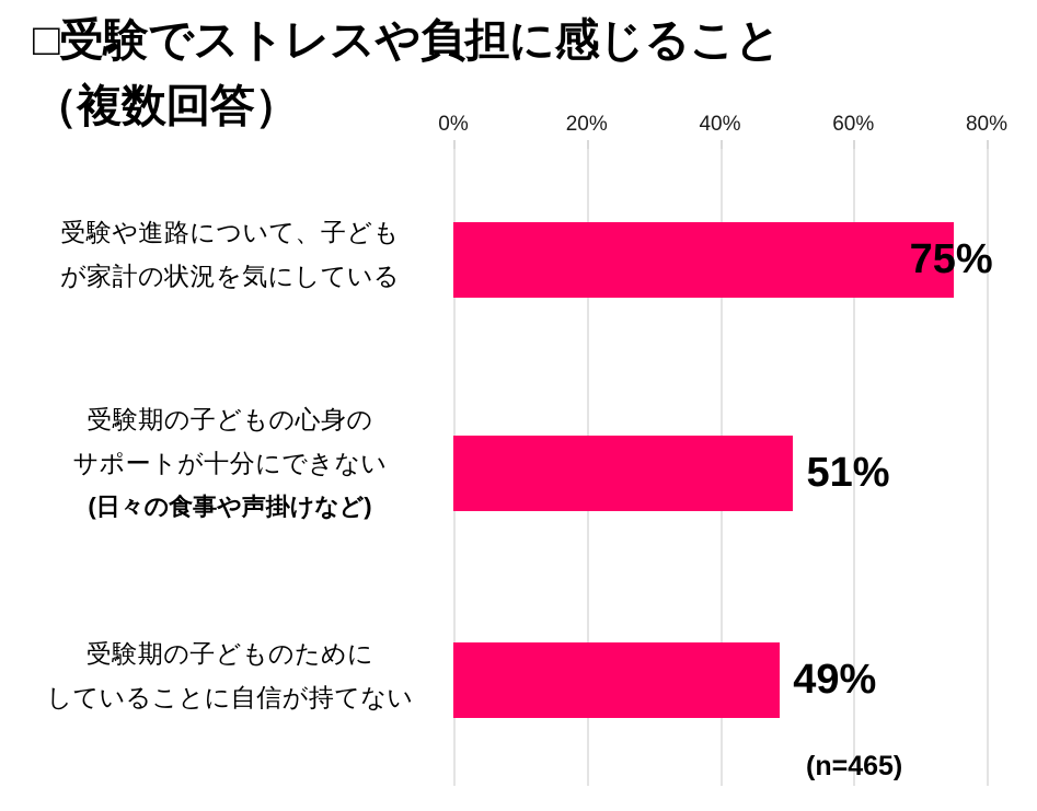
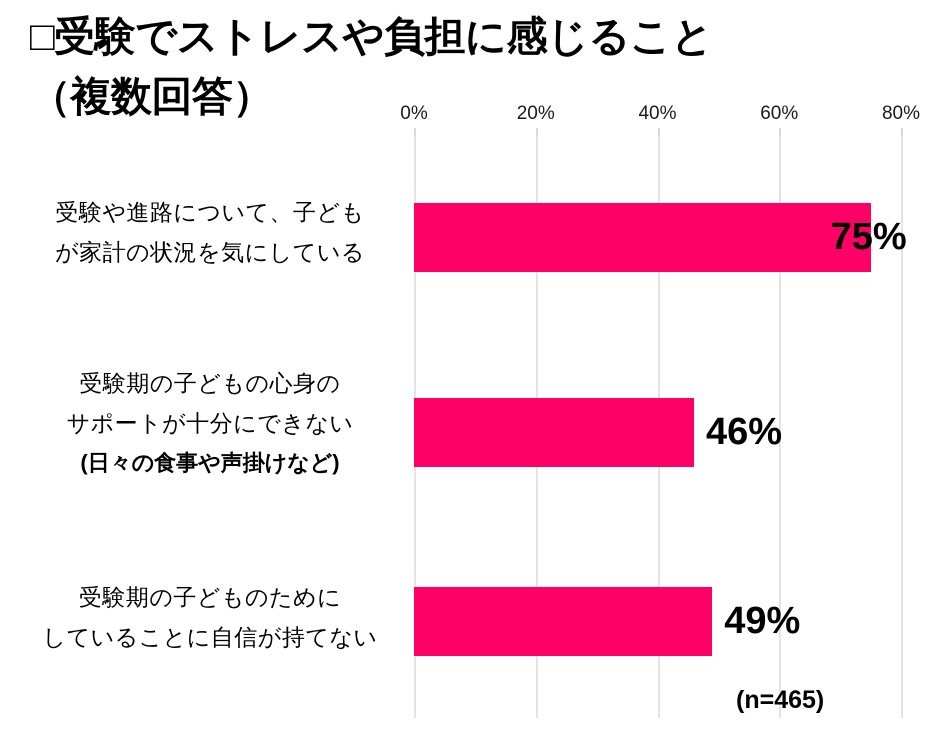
受験期の子どもの心身のサポートが十分にできない(日々の食事や声掛けなど): 51% -> 46%
